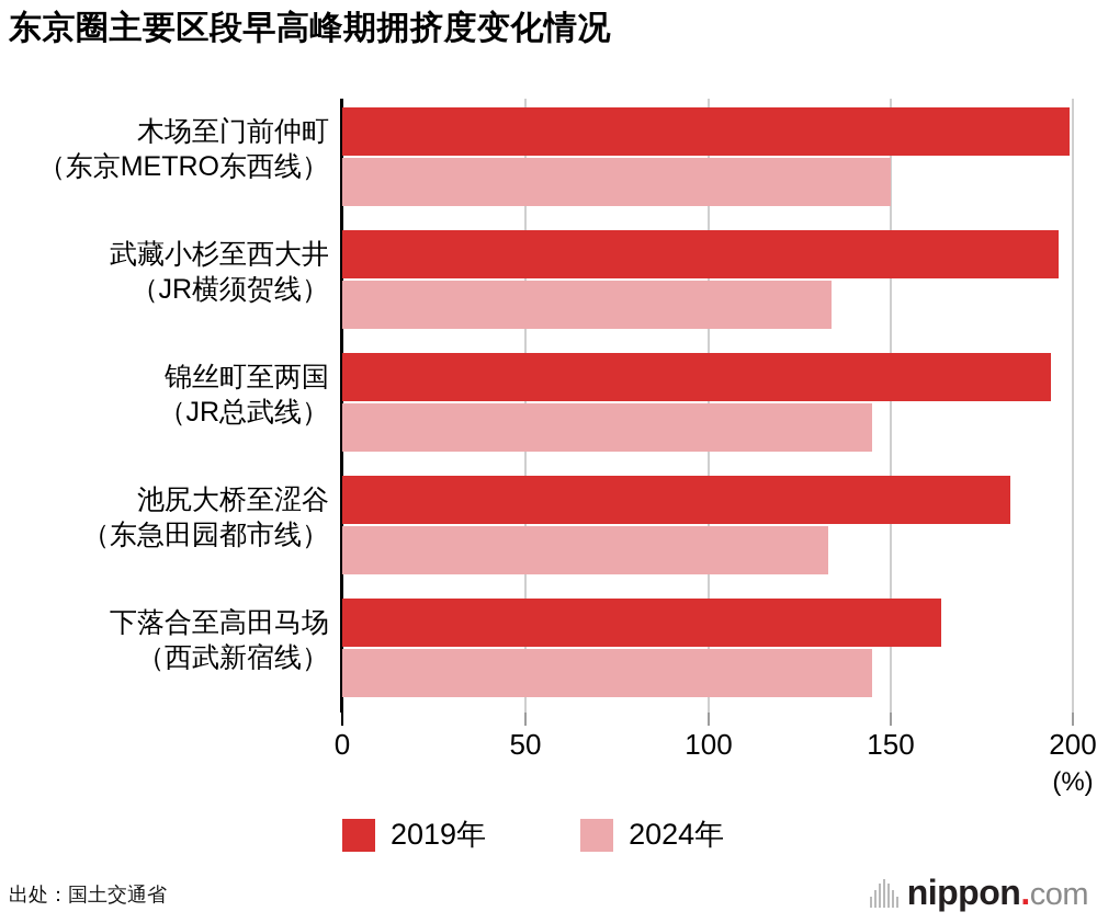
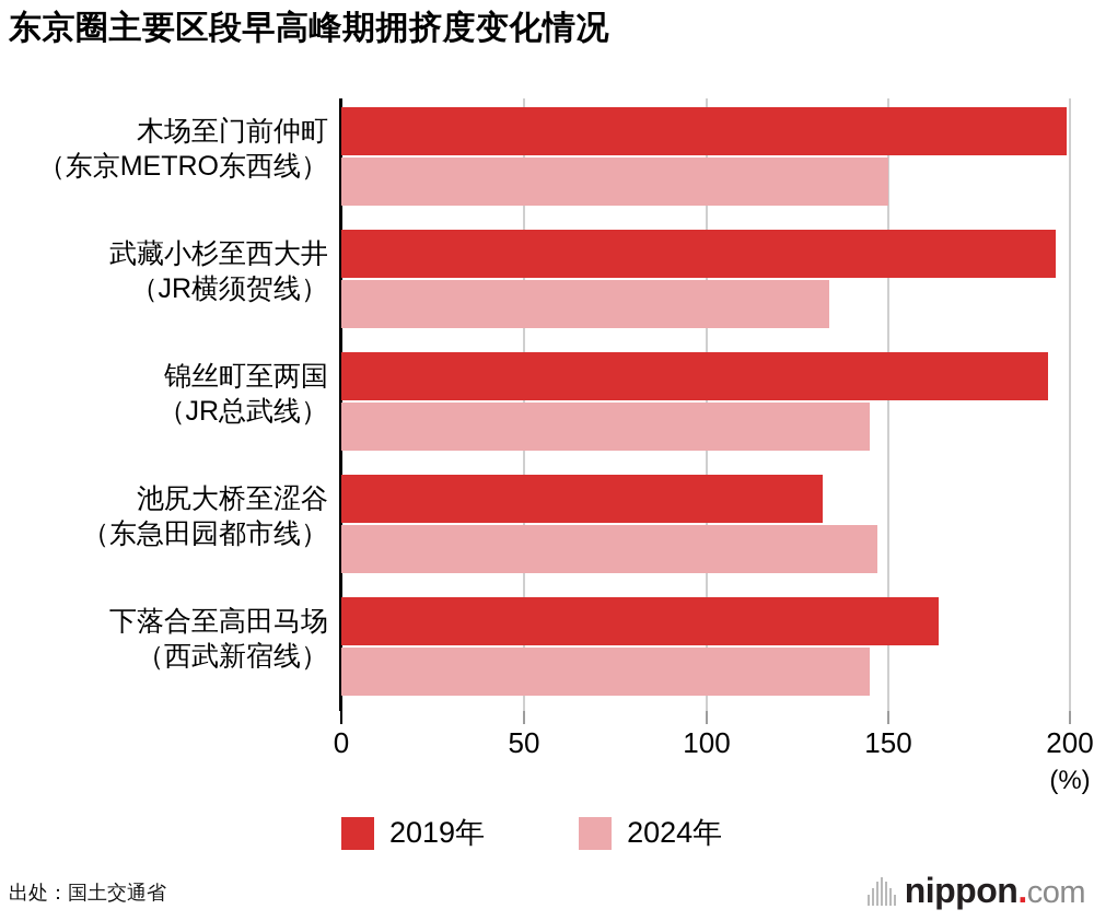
2019年/池尻大桥至涩谷（东急田园都市线）: 183 -> 132
2024年/池尻大桥至涩谷（东急田园都市线）: 133 -> 147
